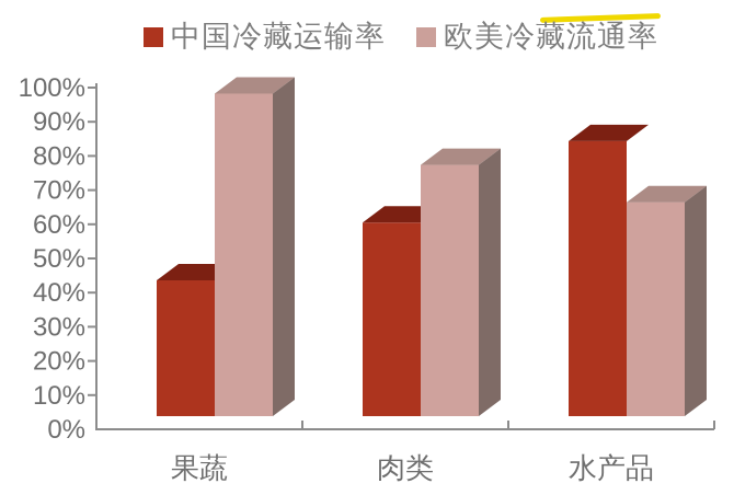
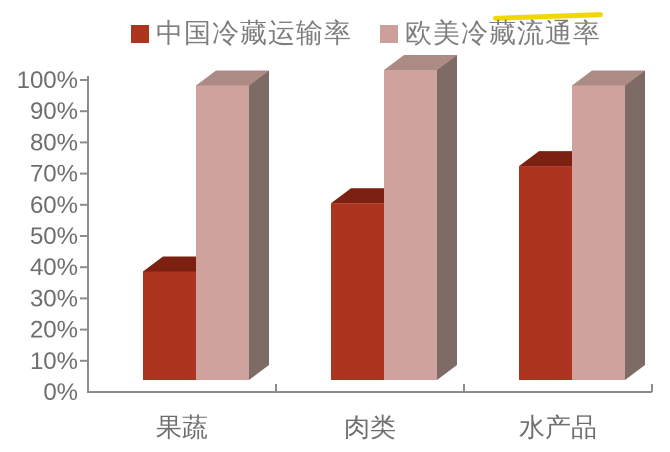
中国冷藏运输率/果蔬: 40% -> 35%
欧美冷藏流通率/肉类: 74% -> 100%
中国冷藏运输率/水产品: 81% -> 69%
欧美冷藏流通率/水产品: 63% -> 95%
